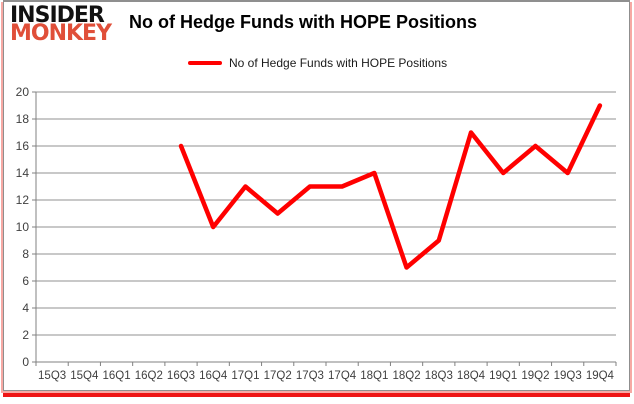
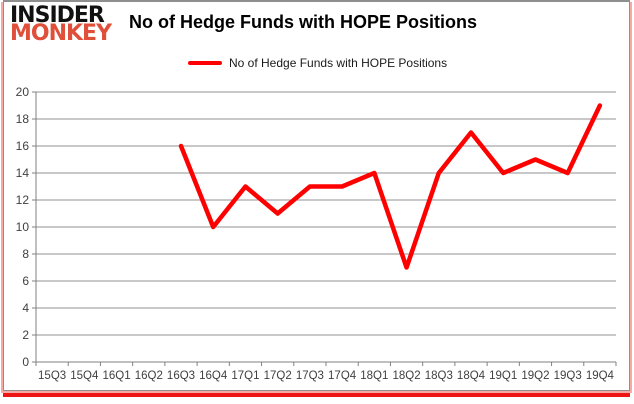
18Q3: 9 -> 14
19Q2: 16 -> 15
